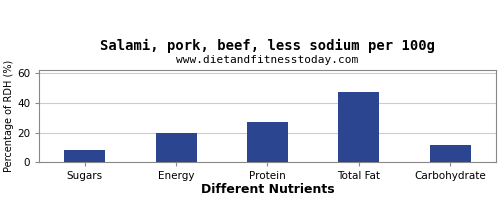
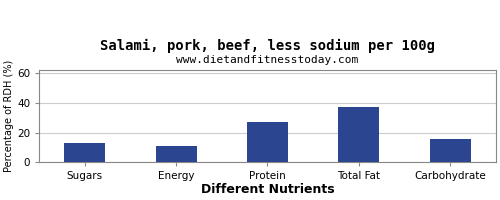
Sugars: 8 -> 13
Energy: 20 -> 11
Total Fat: 47 -> 37
Carbohydrate: 12 -> 16
